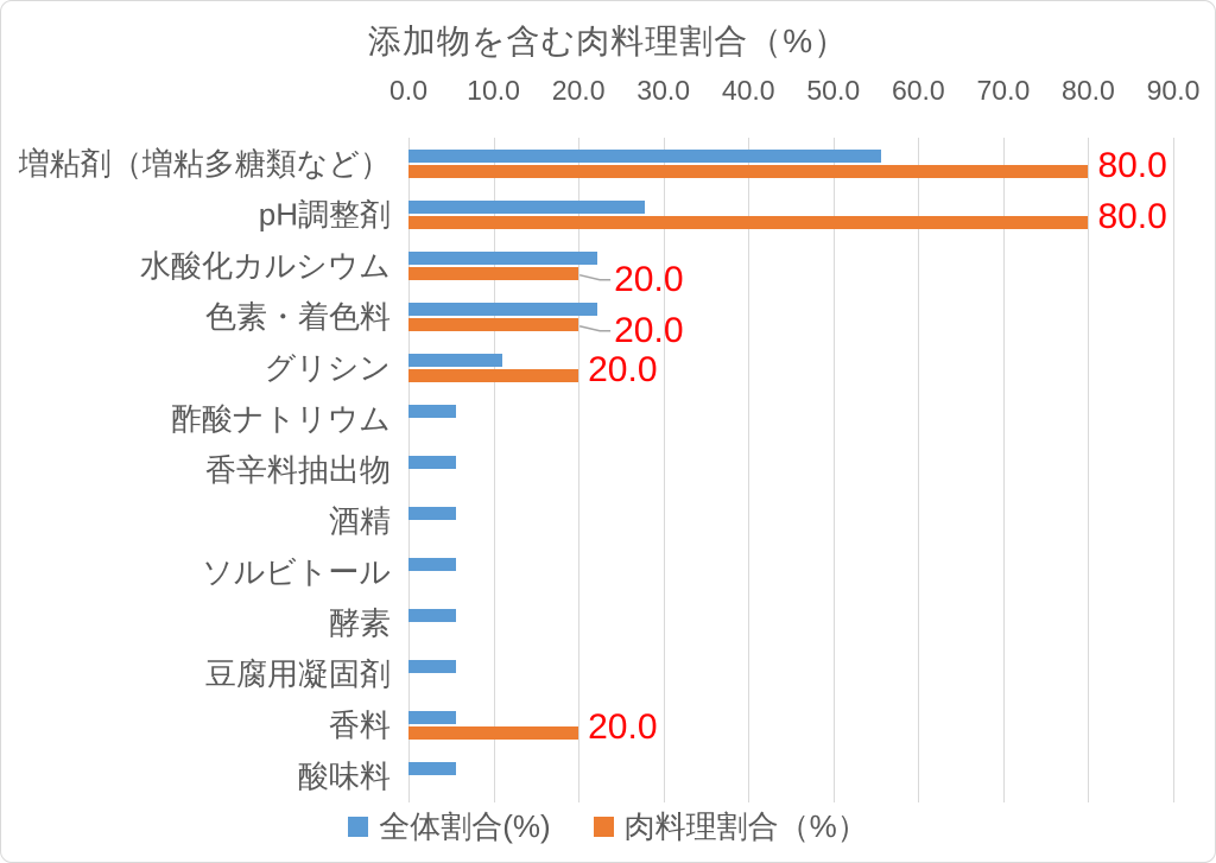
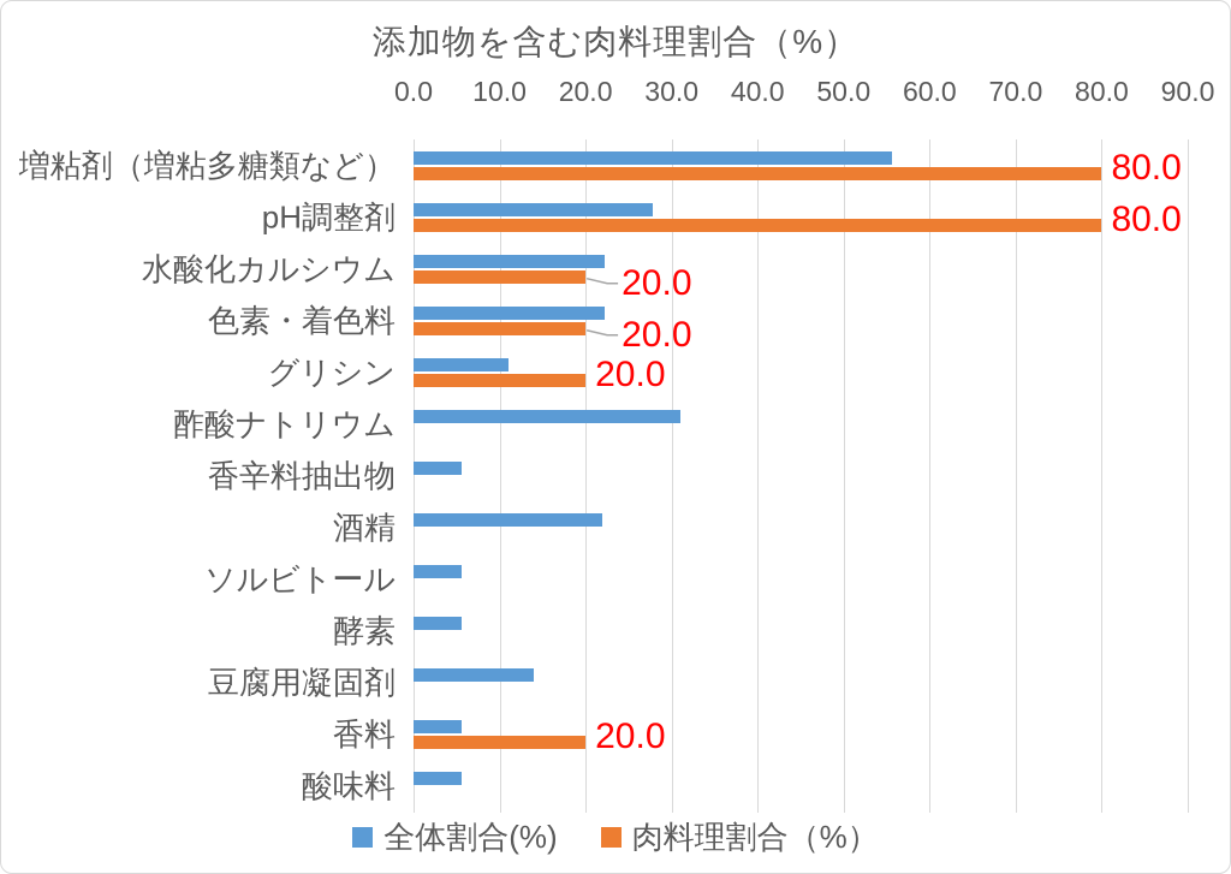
全体割合(%)/酢酸ナトリウム: 6 -> 31
全体割合(%)/酒精: 6 -> 22
全体割合(%)/豆腐用凝固剤: 6 -> 14
